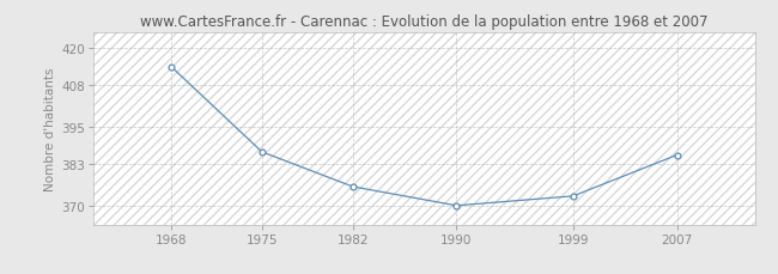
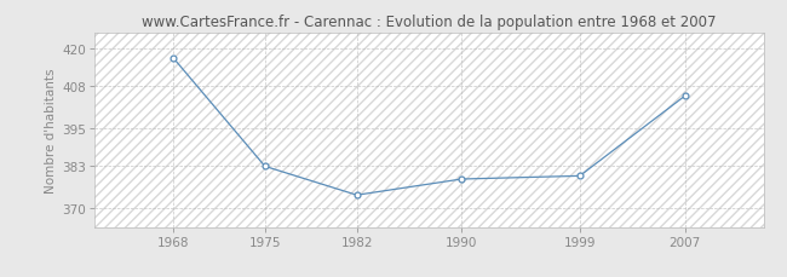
1968: 414 -> 417
1975: 387 -> 383
1982: 376 -> 374
1990: 370 -> 379
1999: 373 -> 380
2007: 386 -> 405
